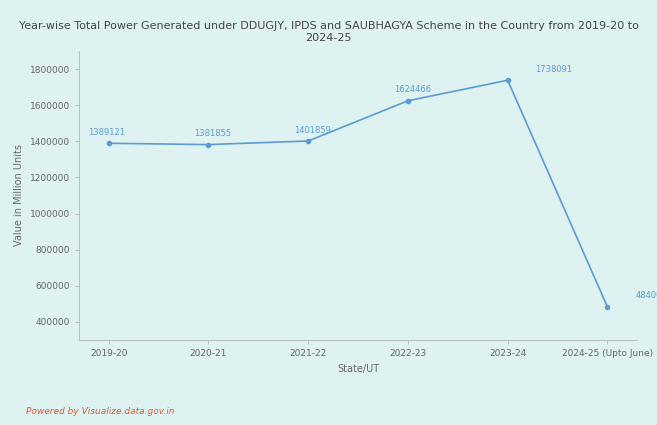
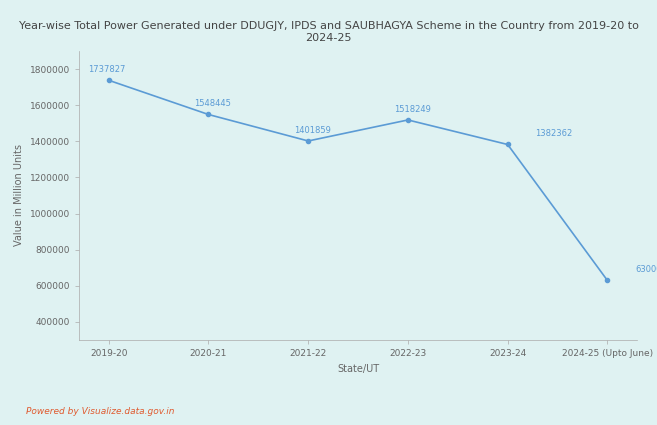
2019-20: 1389121 -> 1737827
2020-21: 1381855 -> 1548445
2022-23: 1624466 -> 1518249
2023-24: 1738091 -> 1382362
2024-25 (Upto June): 480000 -> 630000
